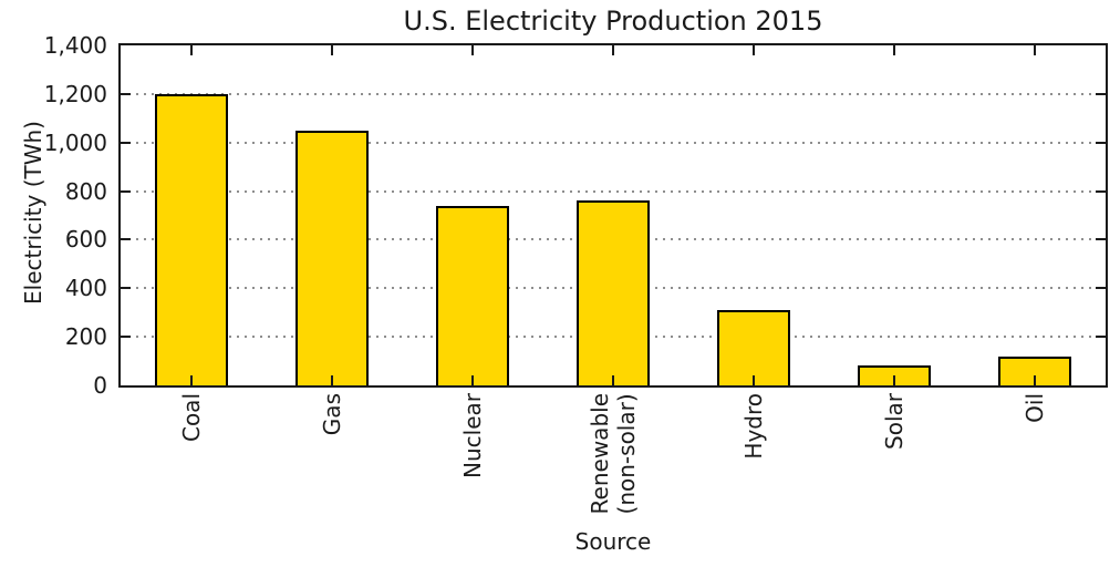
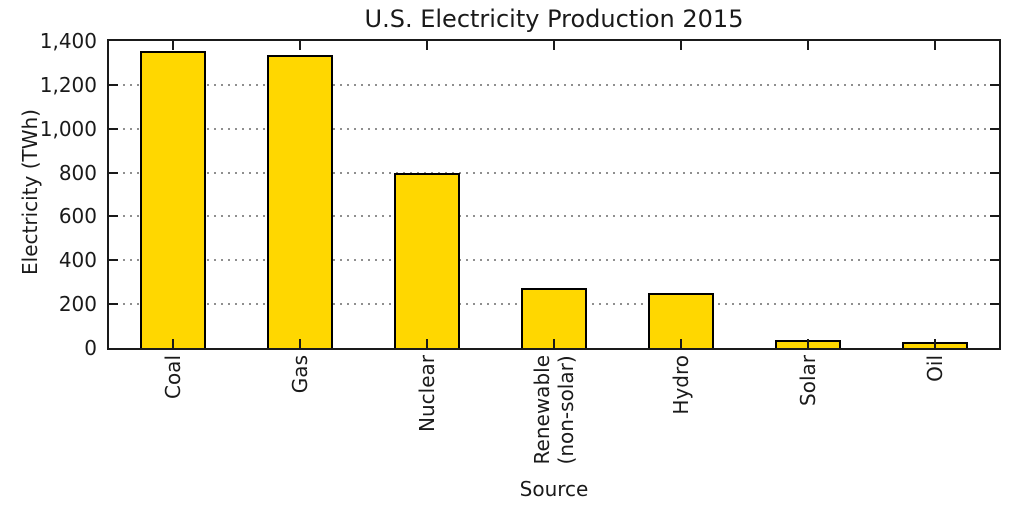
Coal: 1200 -> 1360
Gas: 1050 -> 1340
Nuclear: 740 -> 800
Renewable (non-solar): 760 -> 270
Hydro: 310 -> 250
Solar: 80 -> 40
Oil: 120 -> 30
